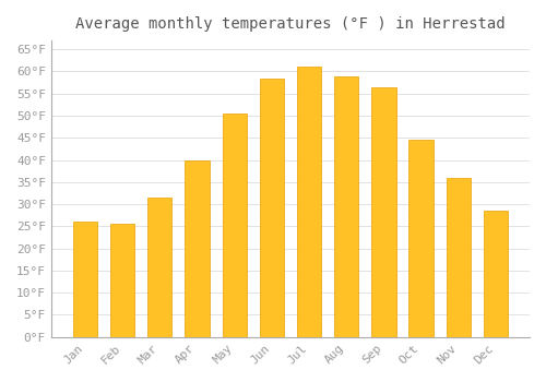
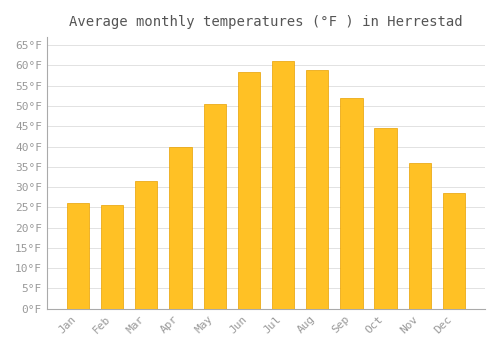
Sep: 56.5°F -> 52.0°F
